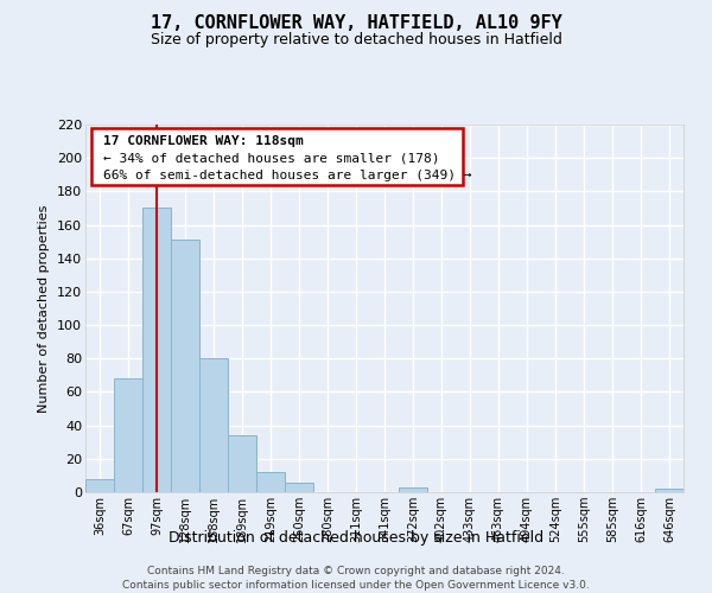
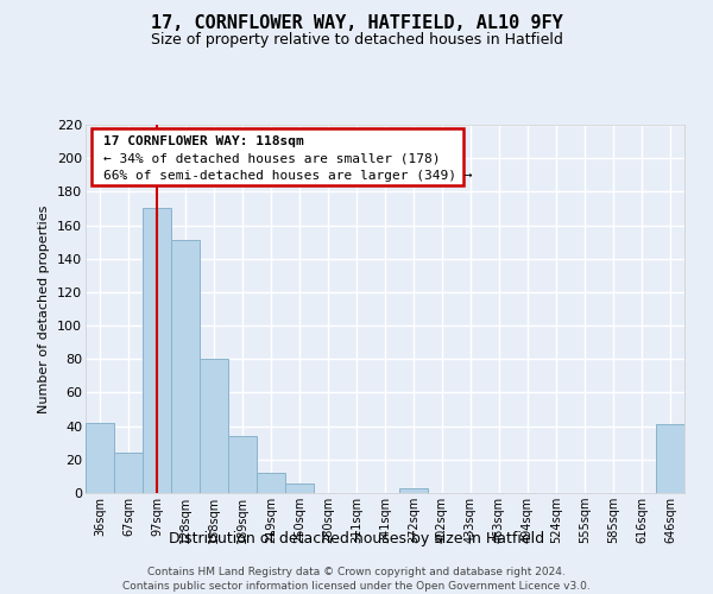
36sqm: 8 -> 42
67sqm: 68 -> 24
646sqm: 2 -> 41
